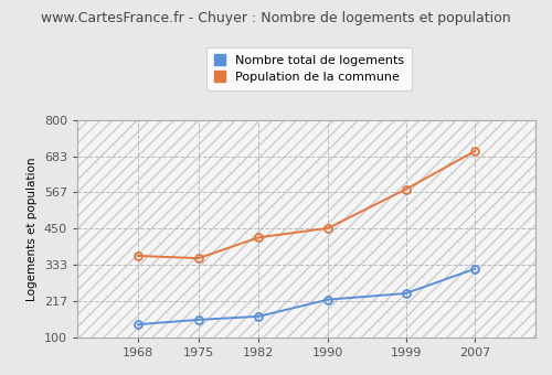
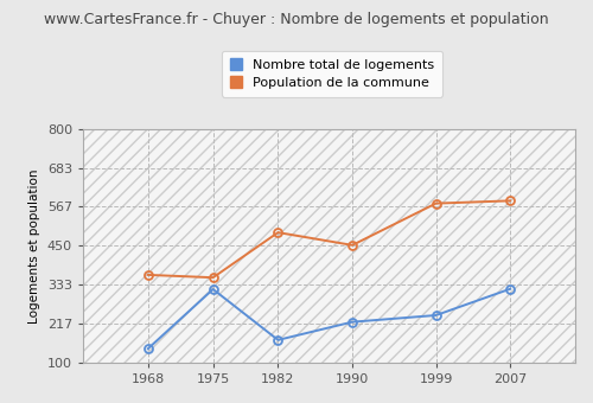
Nombre total de logements/1975: 157 -> 320
Population de la commune/1982: 422 -> 490
Population de la commune/2007: 700 -> 585
